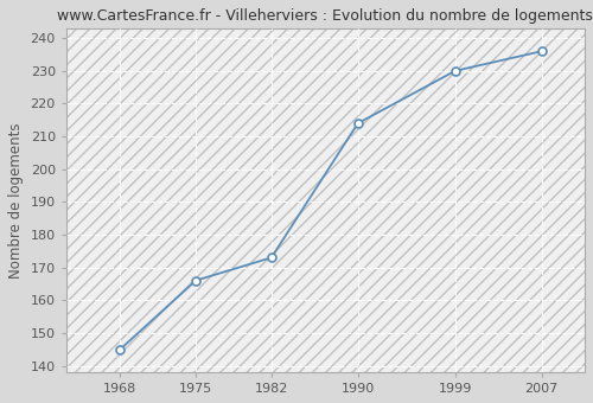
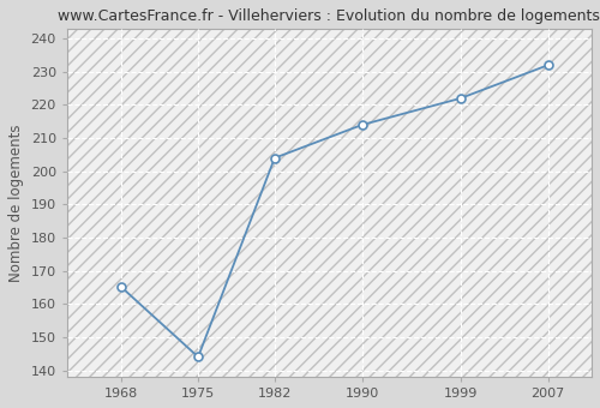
1968: 145 -> 165
1975: 166 -> 144
1982: 173 -> 204
1999: 230 -> 222
2007: 236 -> 232
